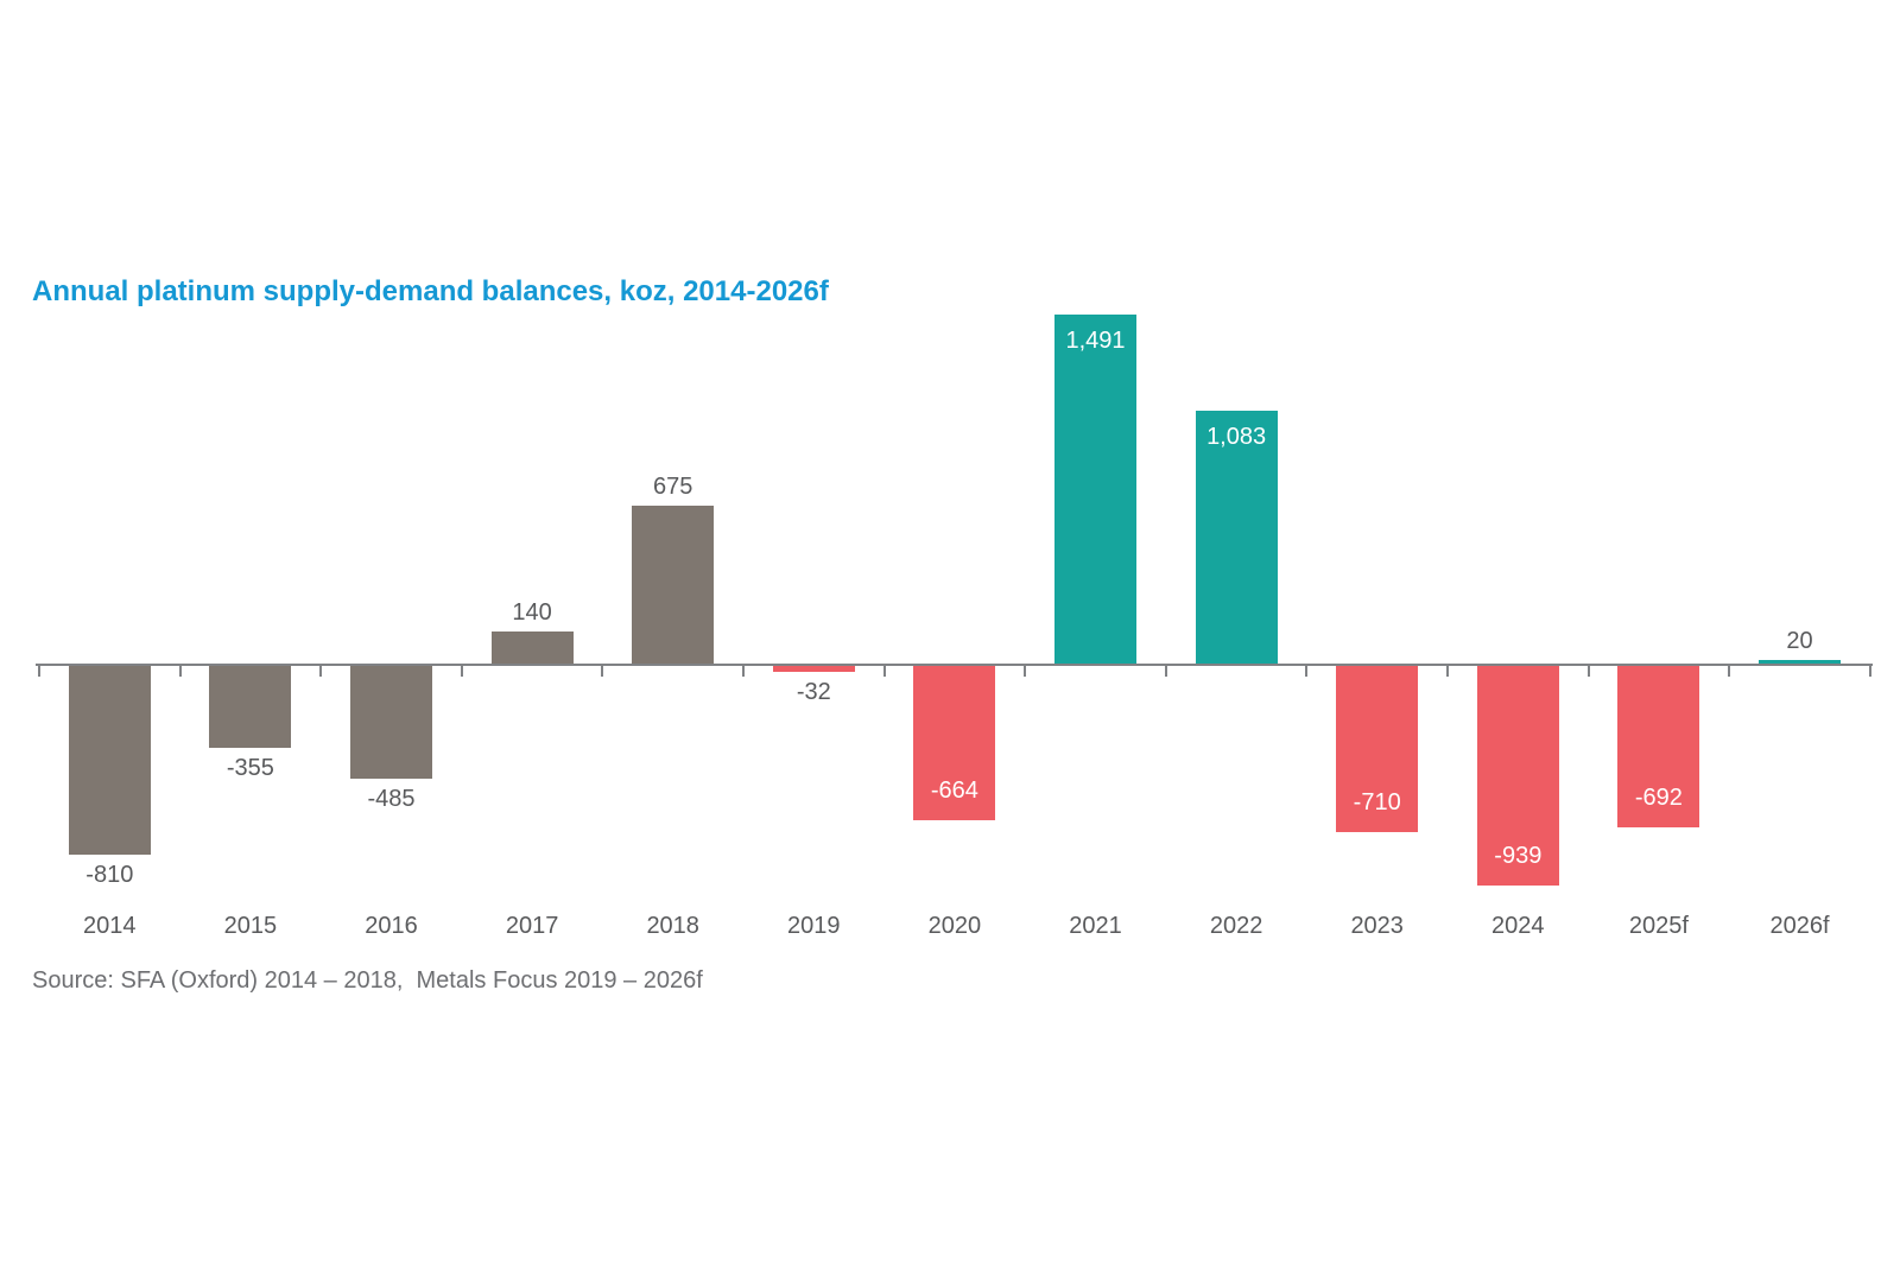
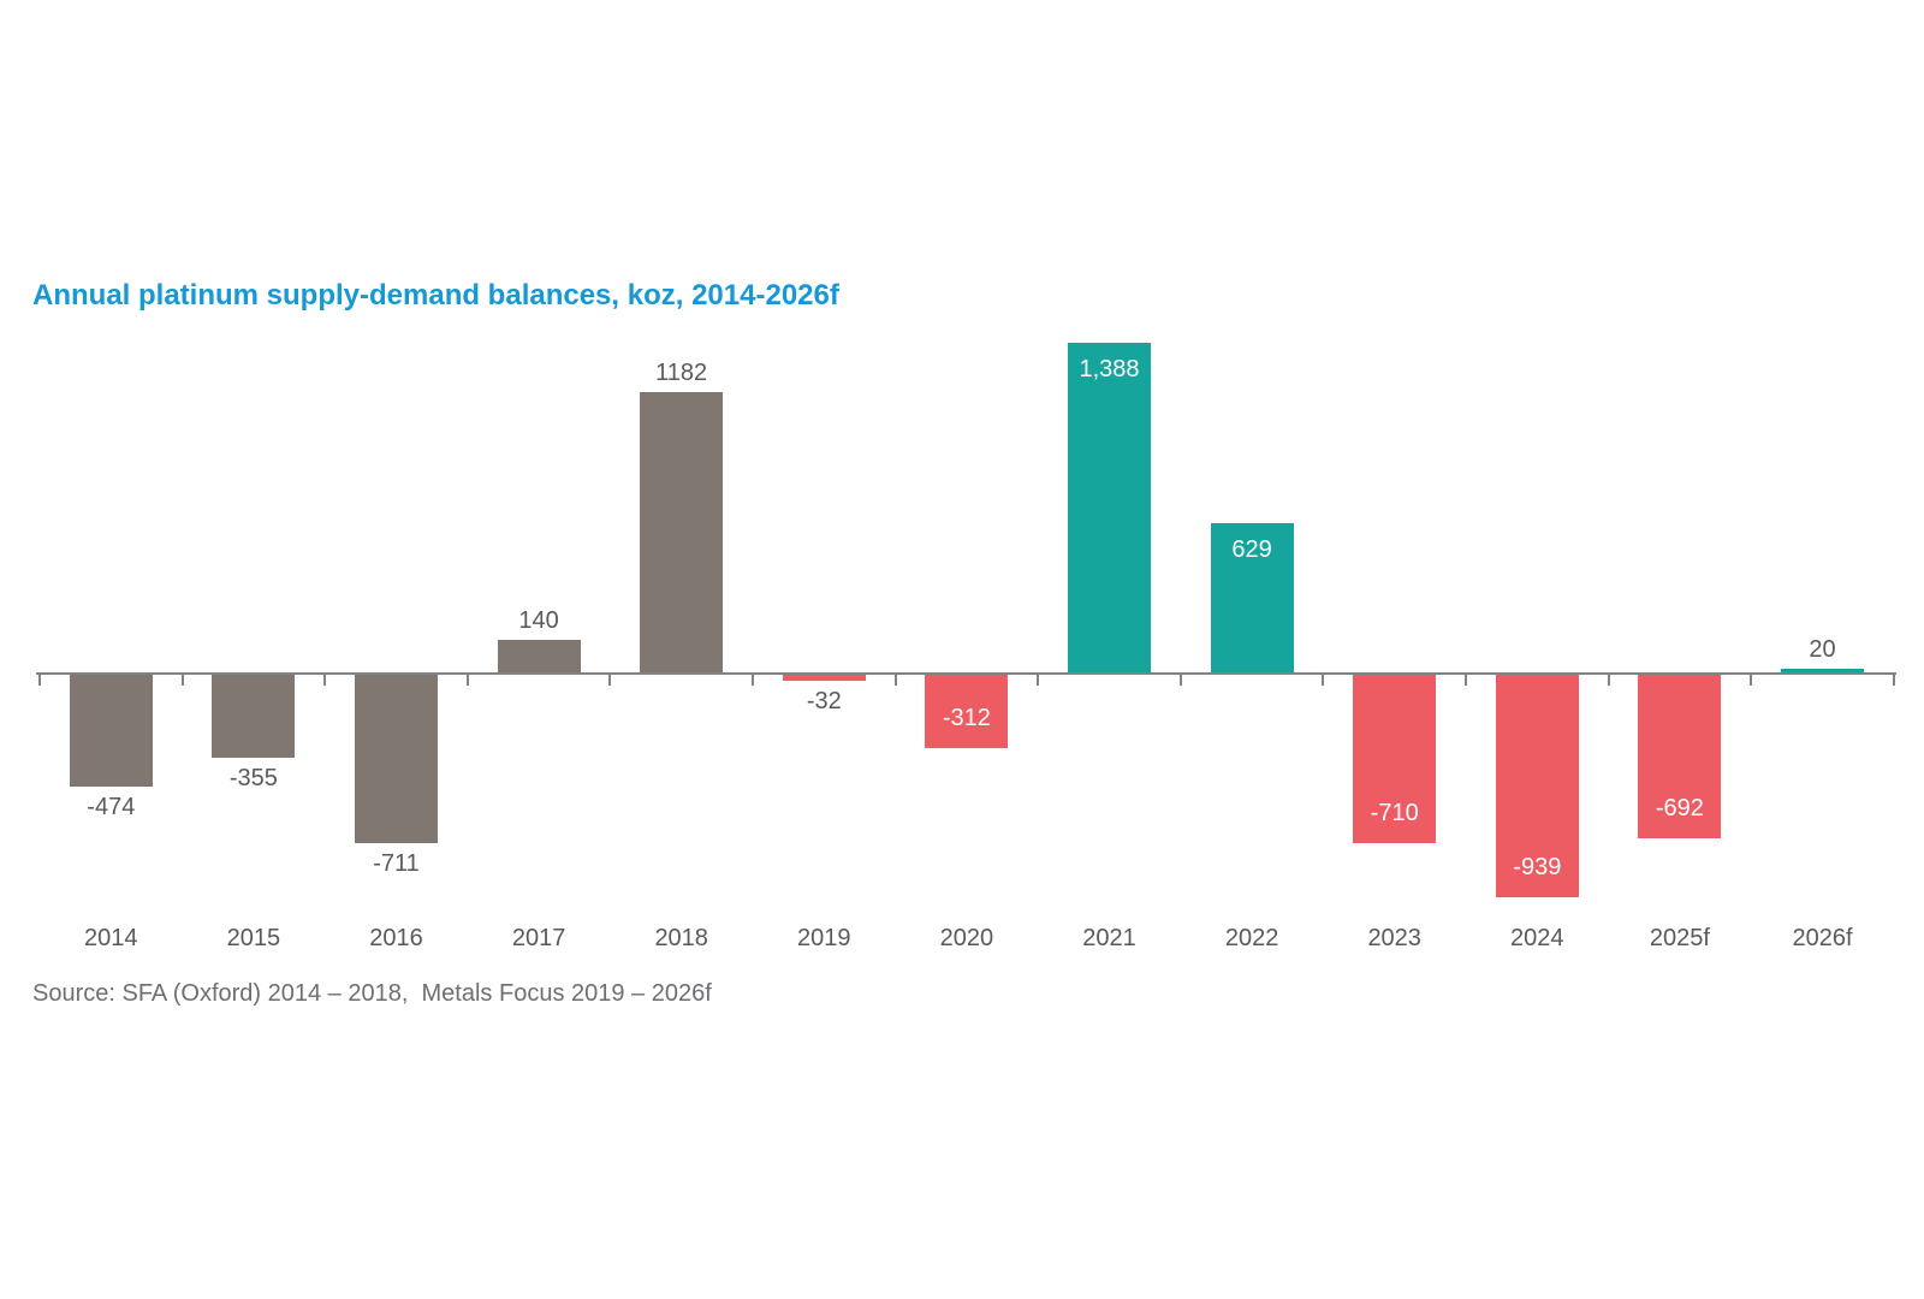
2014: -810 -> -474
2016: -485 -> -711
2018: 675 -> 1182
2020: -664 -> -312
2021: 1,491 -> 1,388
2022: 1,083 -> 629
